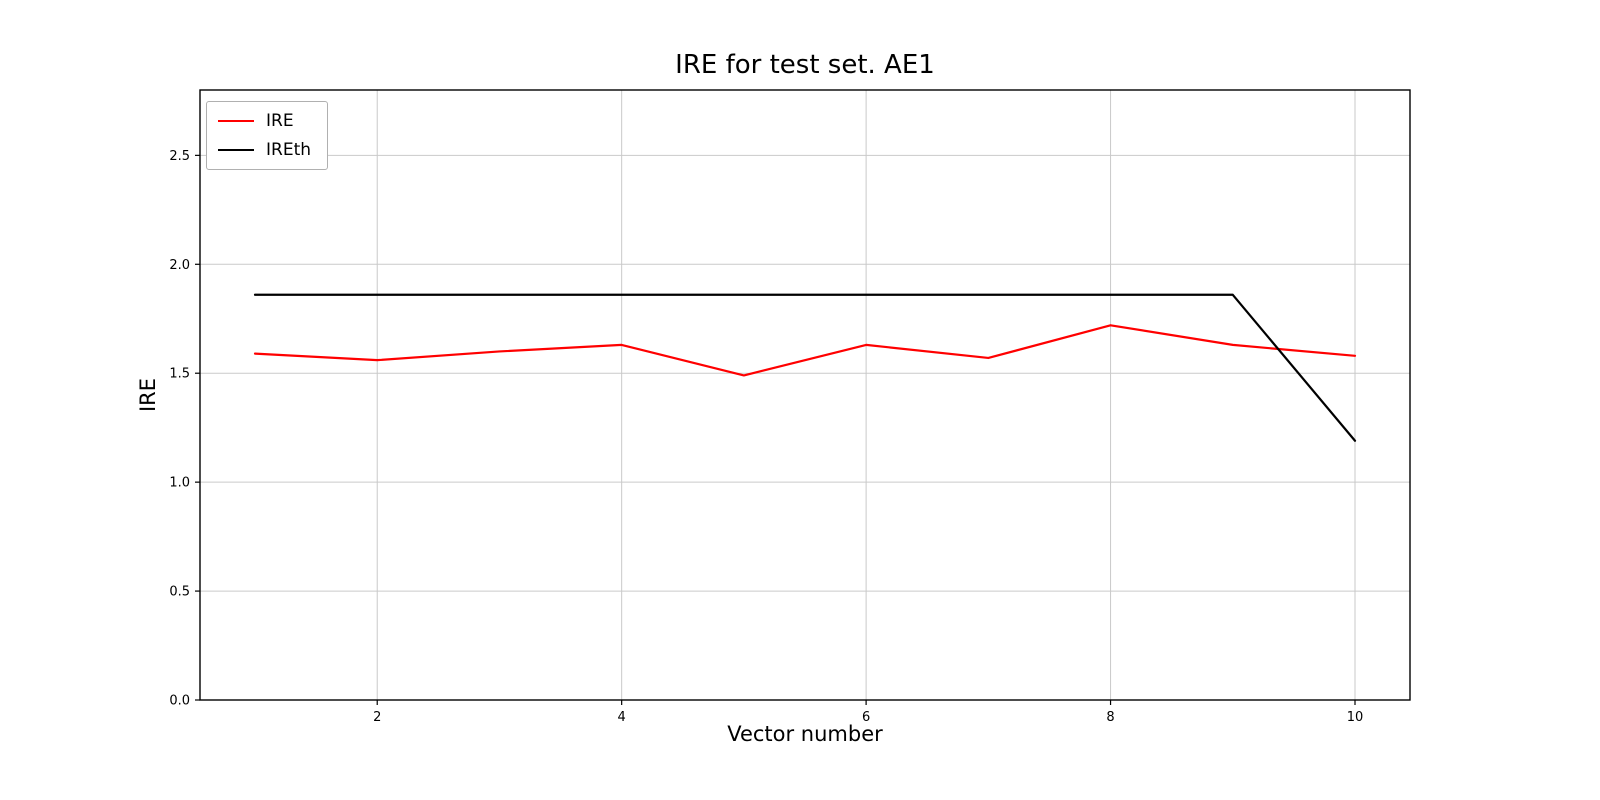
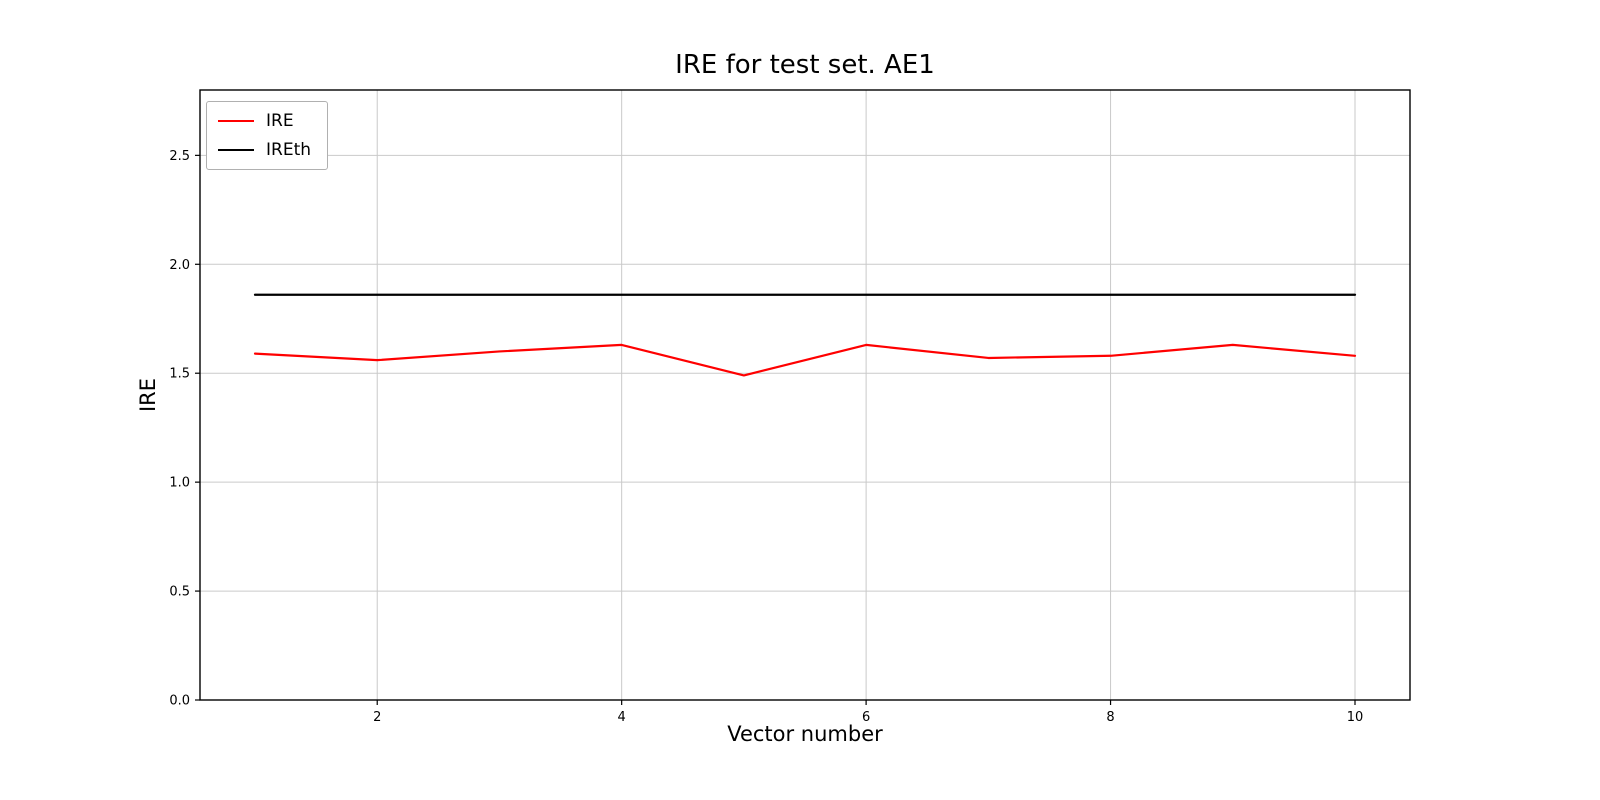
IRE/8: 1.72 -> 1.58
IREth/10: 1.19 -> 1.86
